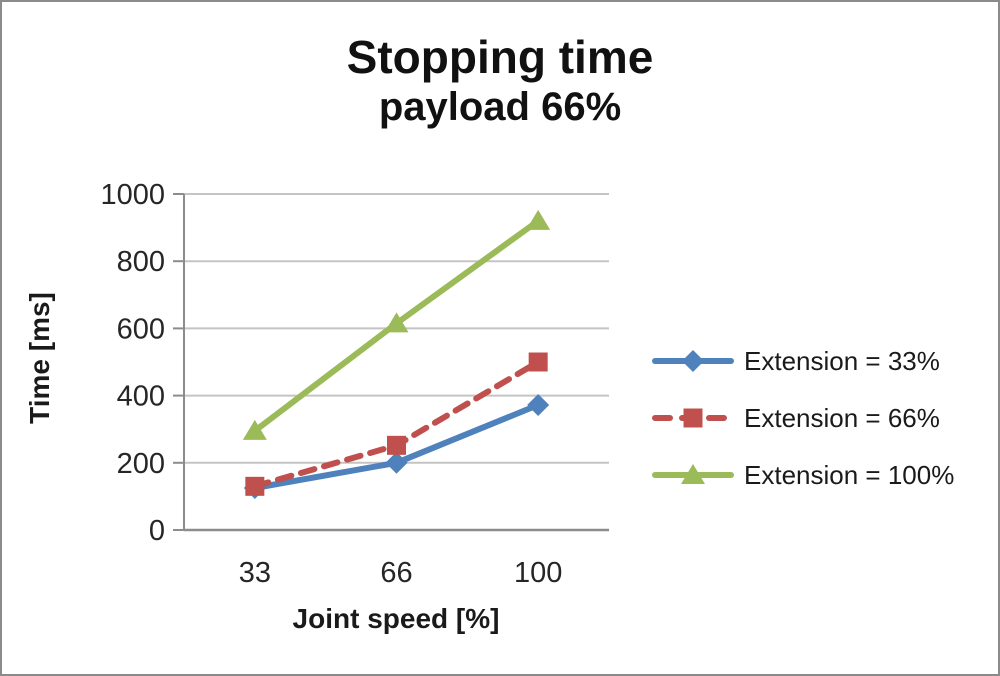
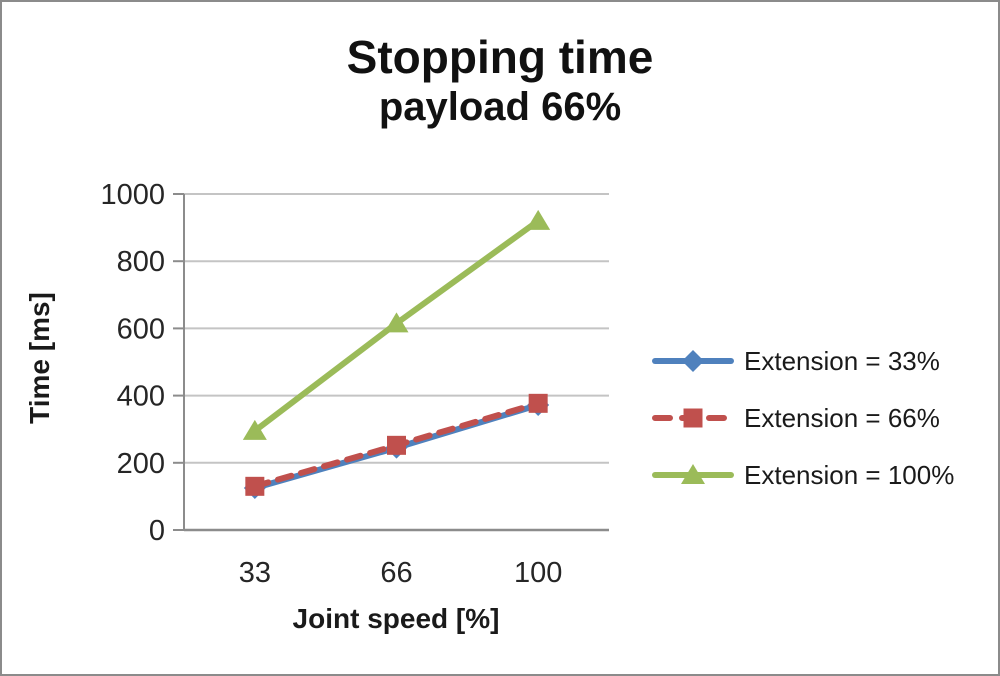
Extension = 33%/66: 200 -> 240
Extension = 66%/100: 500 -> 380
